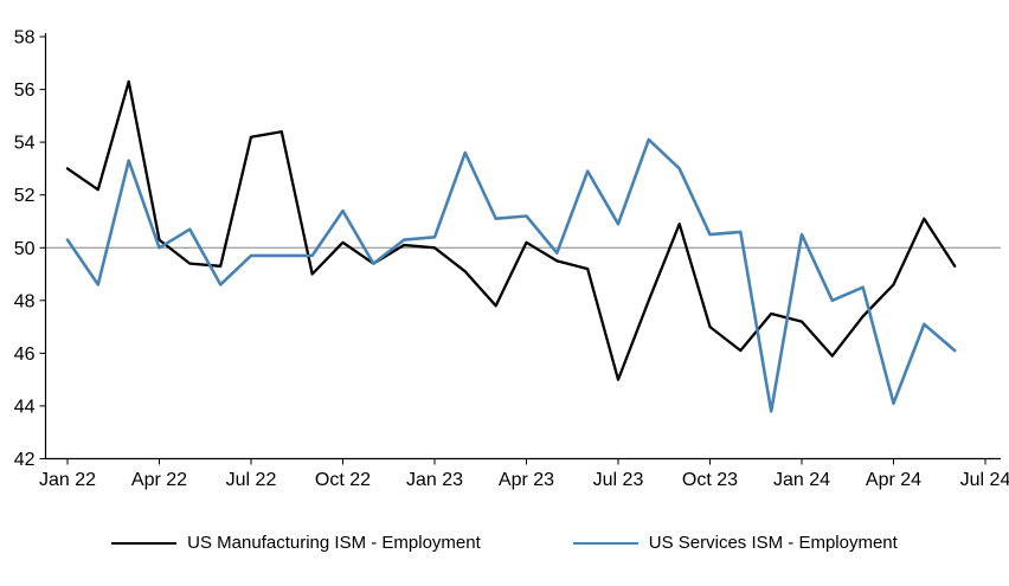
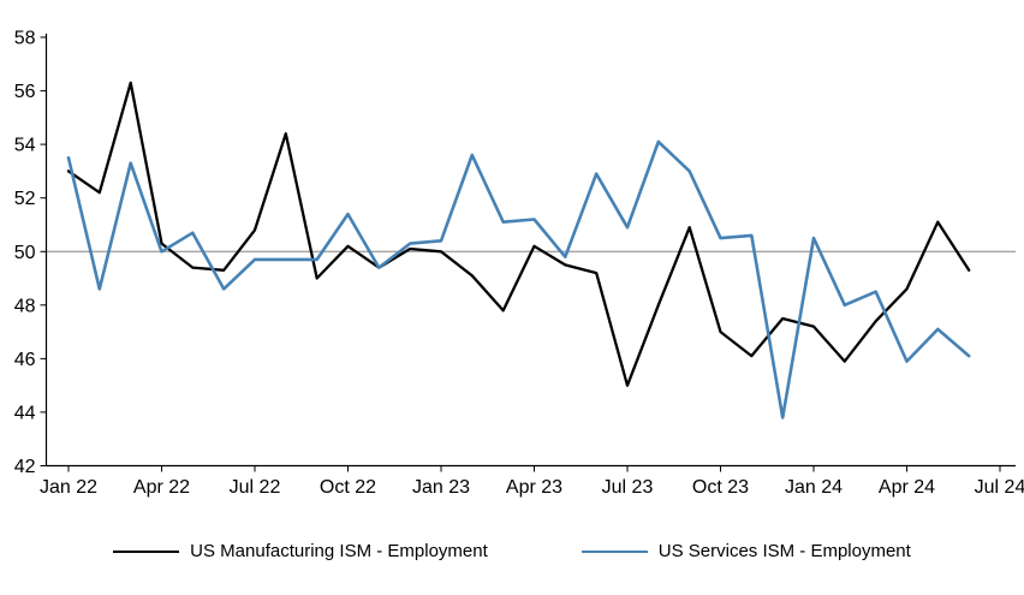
US Services ISM - Employment/Jan 22: 50.3 -> 53.5
US Manufacturing ISM - Employment/Jul 22: 54.2 -> 50.8
US Services ISM - Employment/Apr 24: 44.1 -> 45.9
